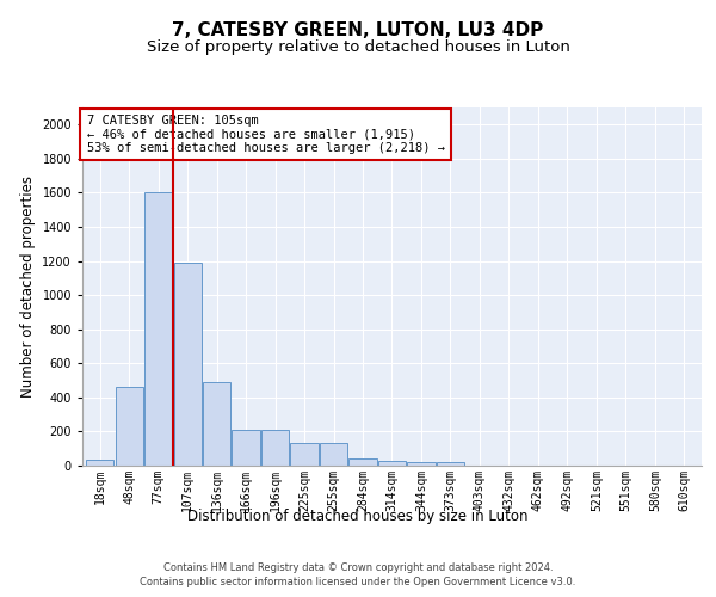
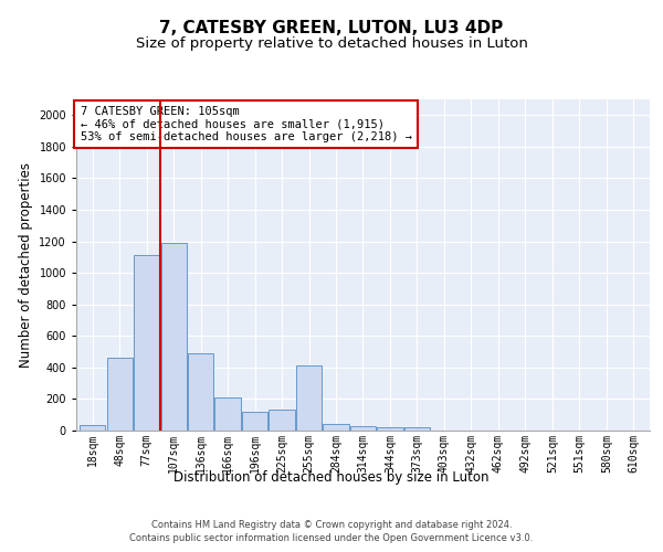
77sqm: 1600 -> 1110
196sqm: 210 -> 120
255sqm: 130 -> 410
